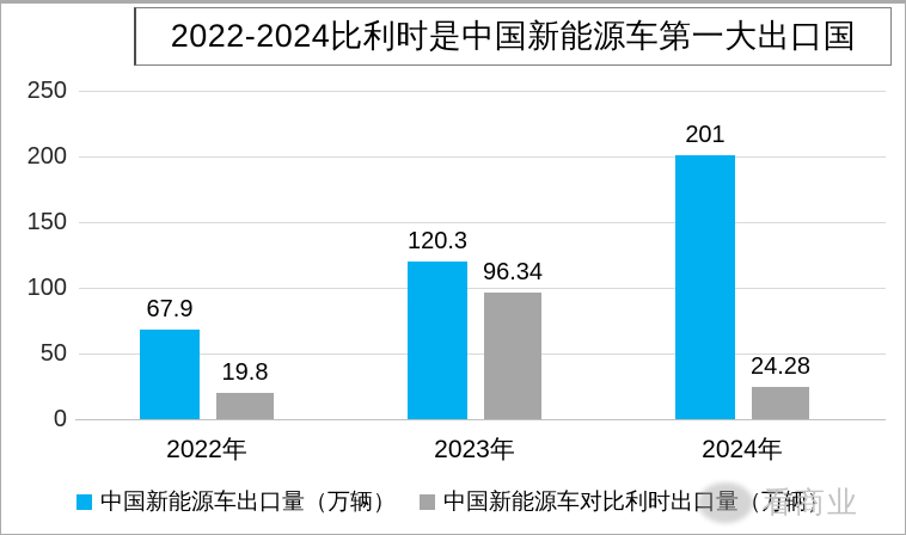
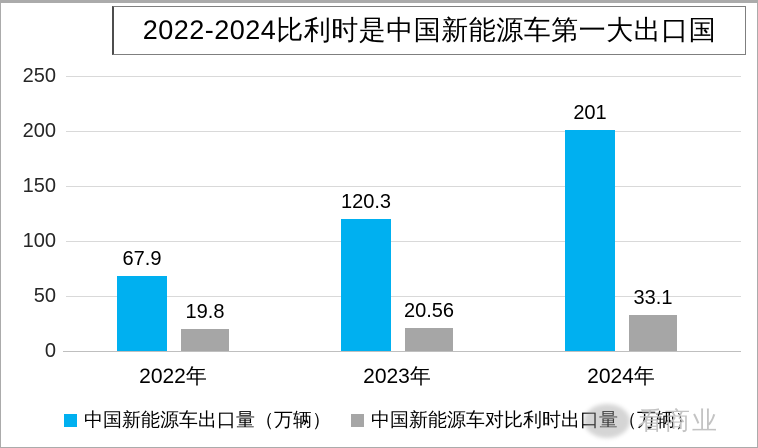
中国新能源车对比利时出口量（万辆）/2023年: 96.34 -> 20.56
中国新能源车对比利时出口量（万辆）/2024年: 24.28 -> 33.1
